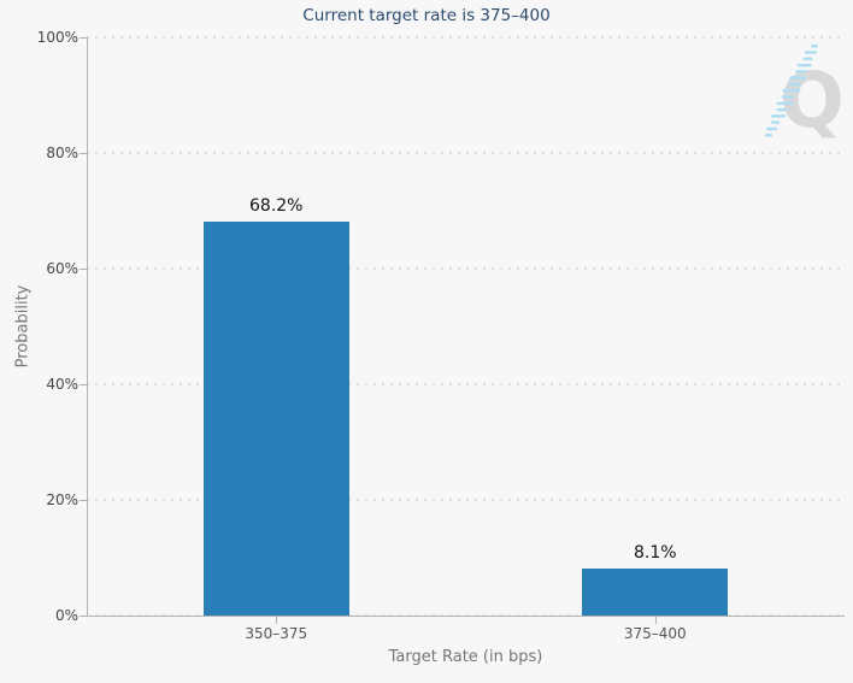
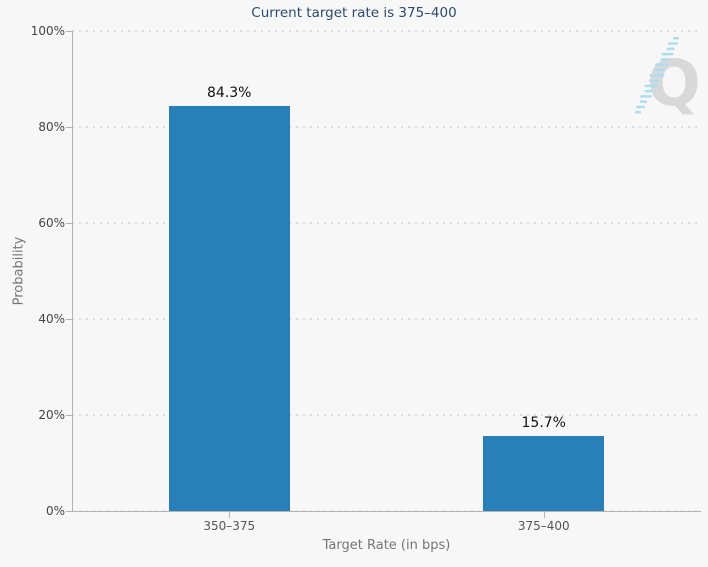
350–375: 68.2% -> 84.3%
375–400: 8.1% -> 15.7%
